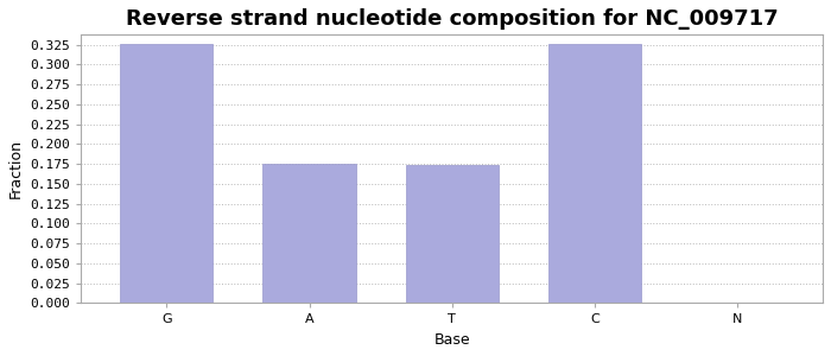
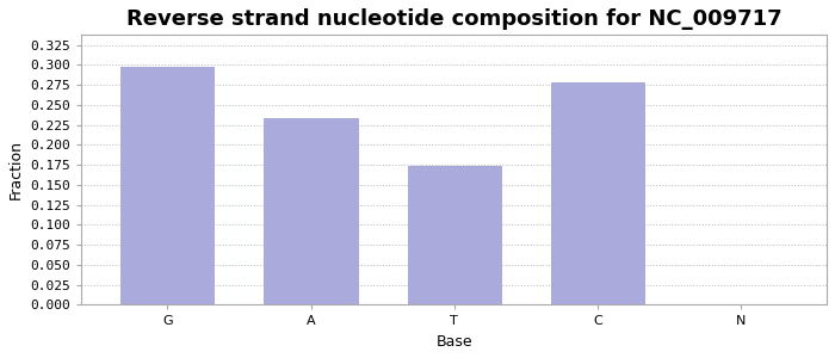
G: 0.326 -> 0.298
A: 0.175 -> 0.234
C: 0.326 -> 0.278
